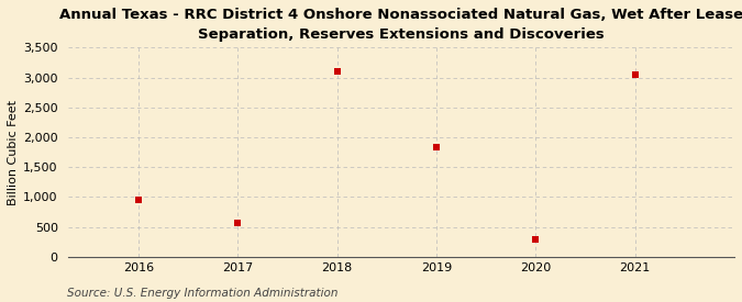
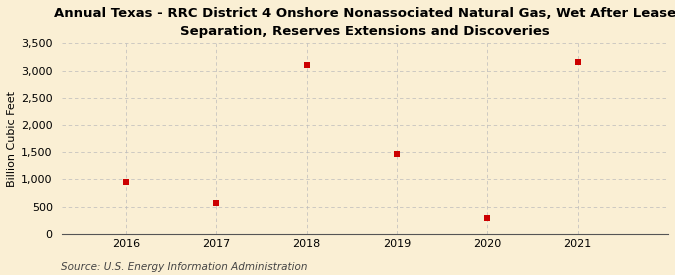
2019: 1,840 -> 1,470
2021: 3,040 -> 3,150
